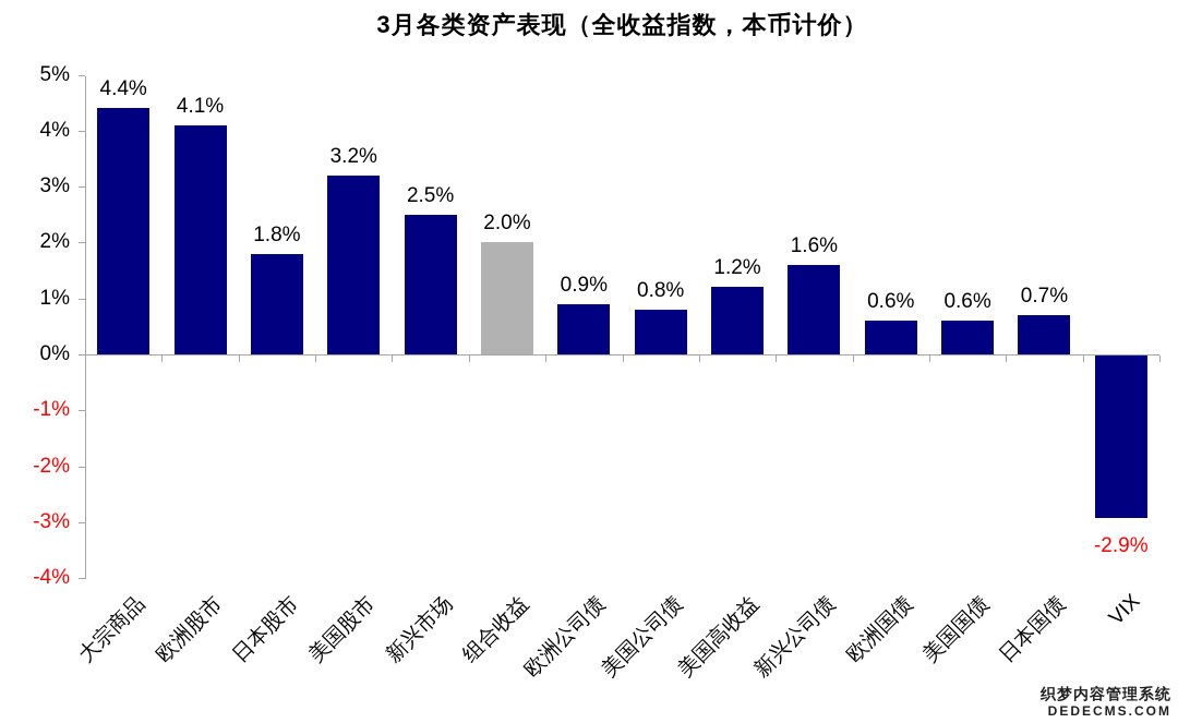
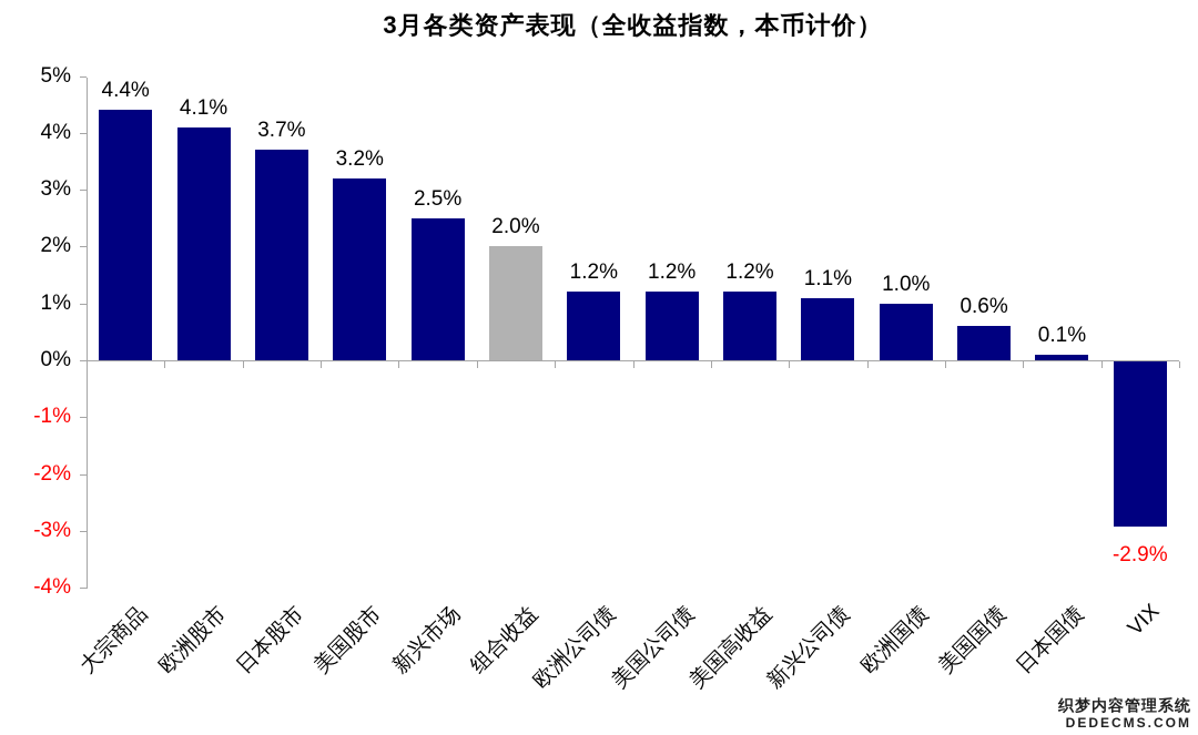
日本股市: 1.8% -> 3.7%
欧洲公司债: 0.9% -> 1.2%
美国公司债: 0.8% -> 1.2%
新兴公司债: 1.6% -> 1.1%
欧洲国债: 0.6% -> 1.0%
日本国债: 0.7% -> 0.1%
